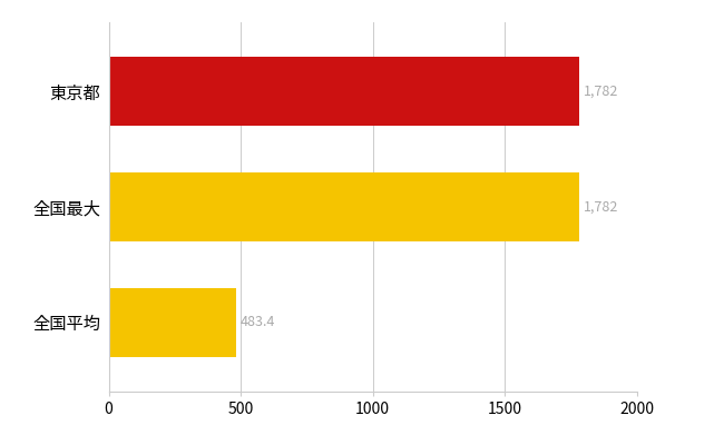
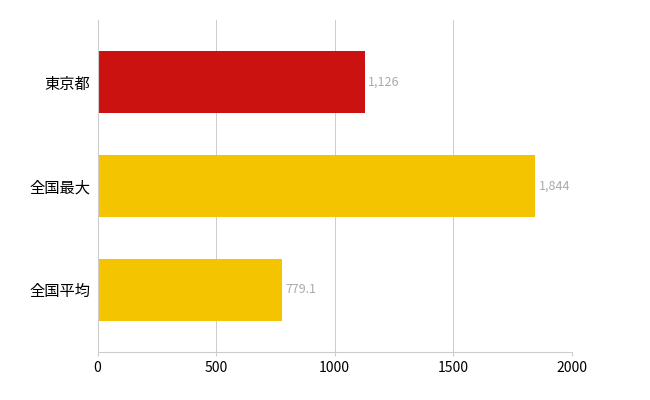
東京都: 1,782 -> 1,126
全国最大: 1,782 -> 1,844
全国平均: 483.4 -> 779.1
